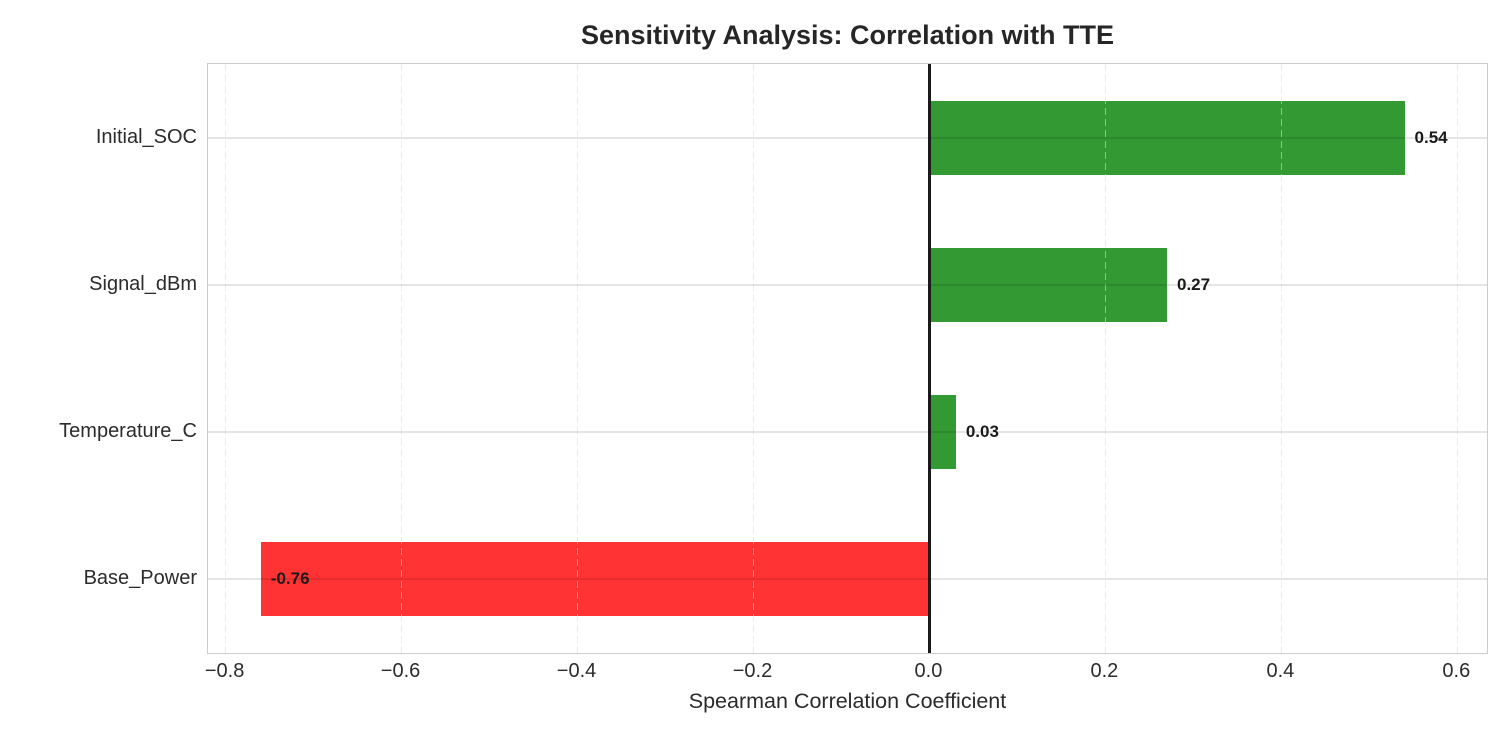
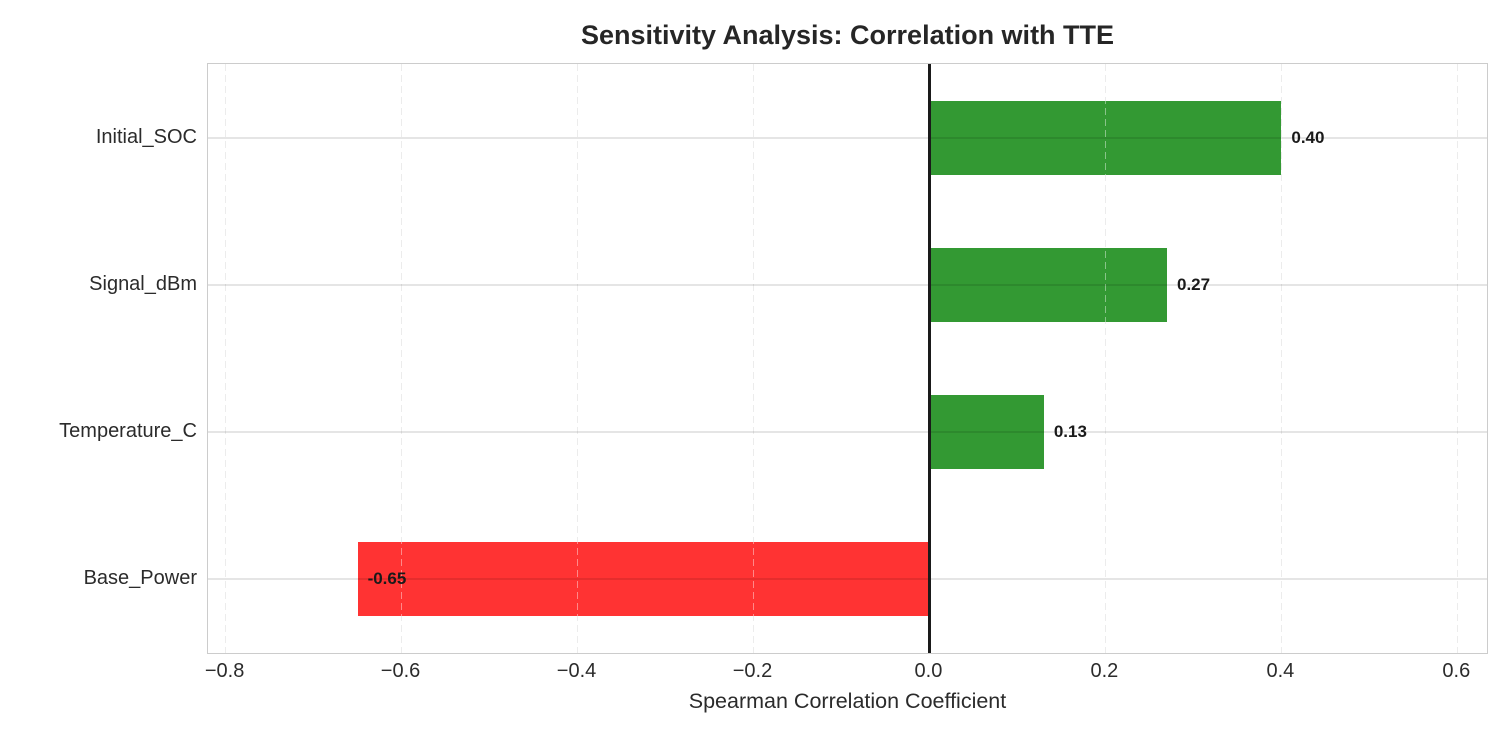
Initial_SOC: 0.54 -> 0.40
Temperature_C: 0.03 -> 0.13
Base_Power: -0.76 -> -0.65
